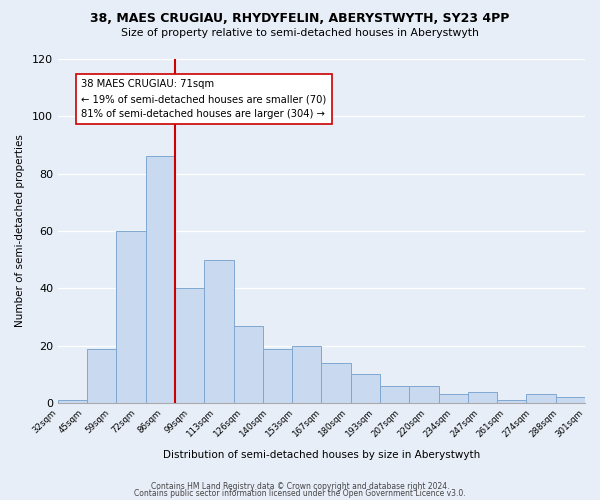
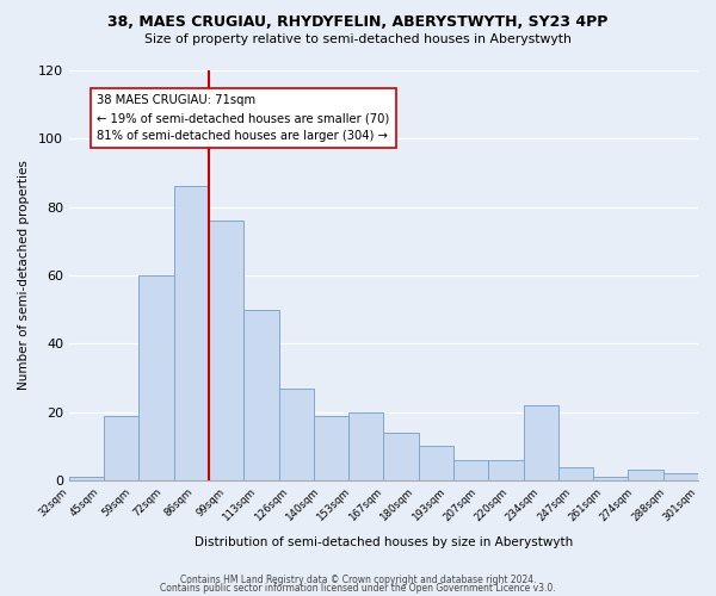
99sqm: 40 -> 76
234sqm: 3 -> 22
